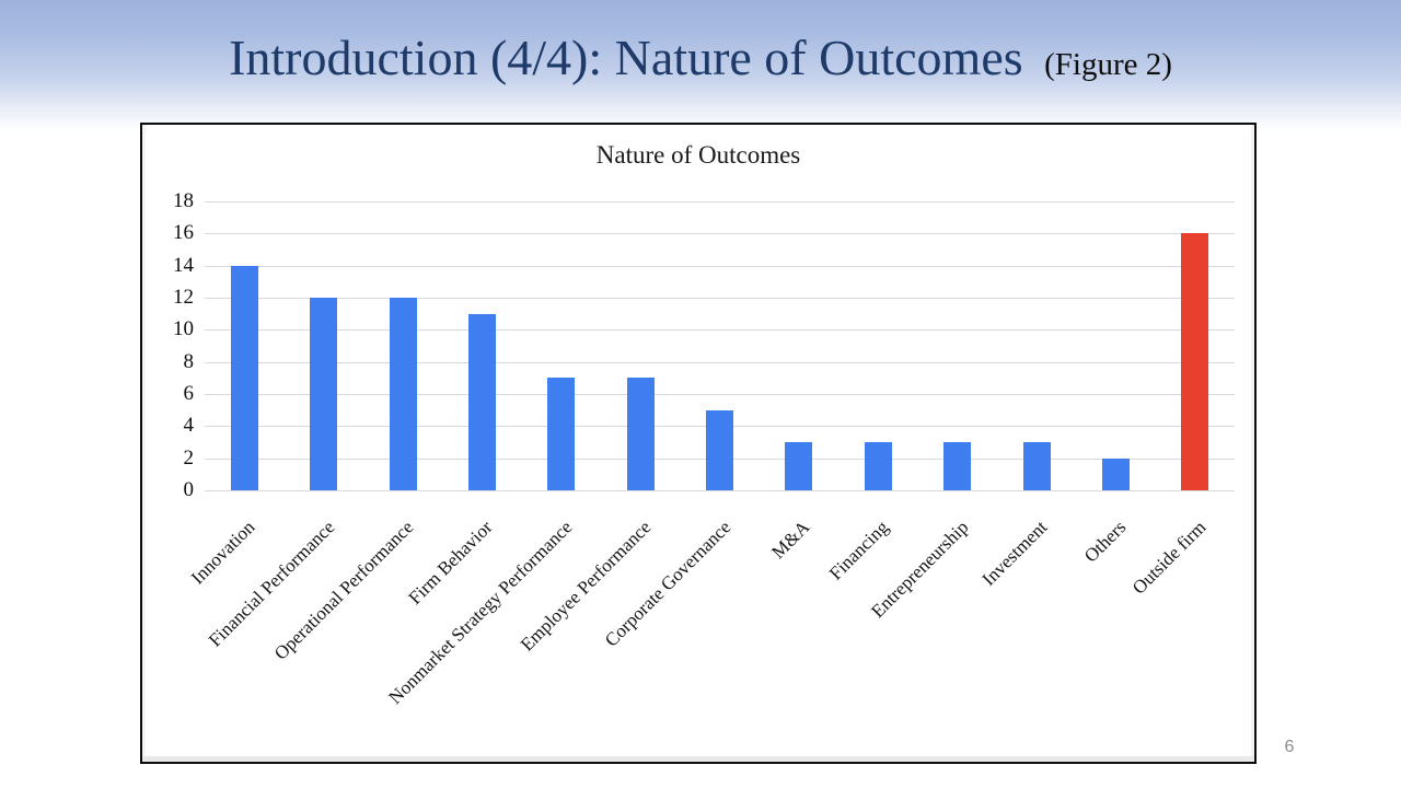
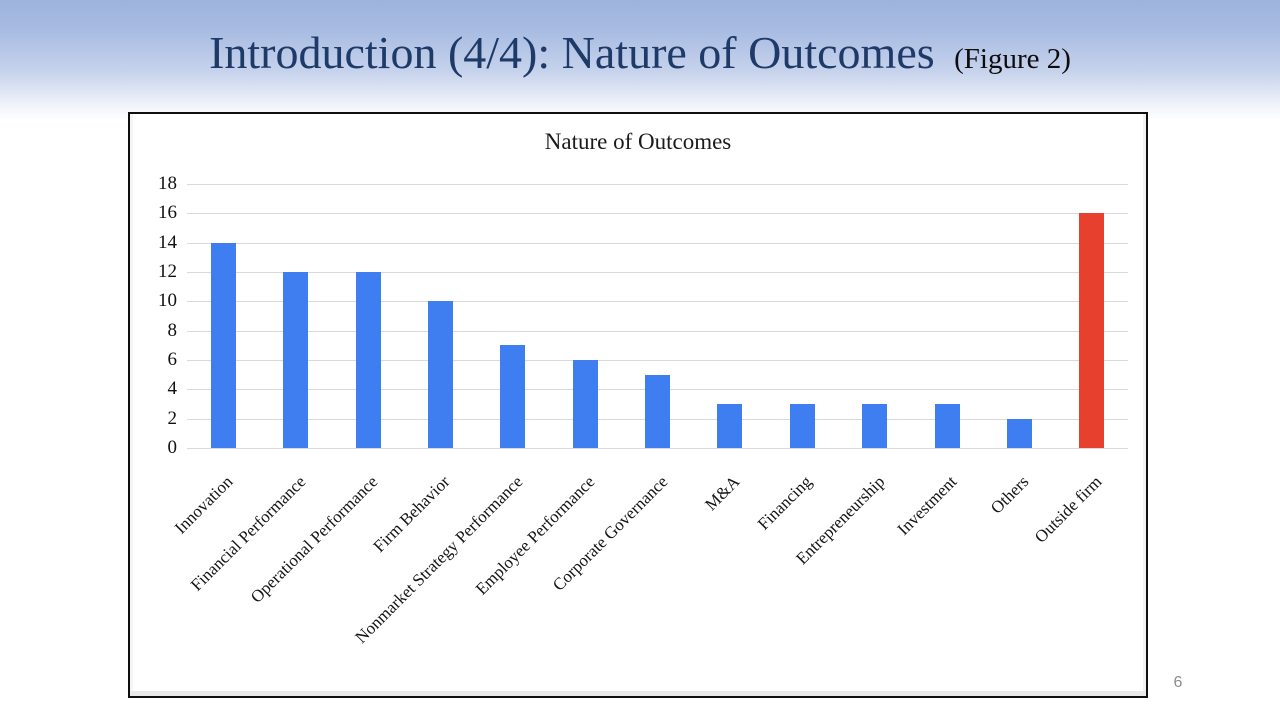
Firm Behavior: 11 -> 10
Employee Performance: 7 -> 6
